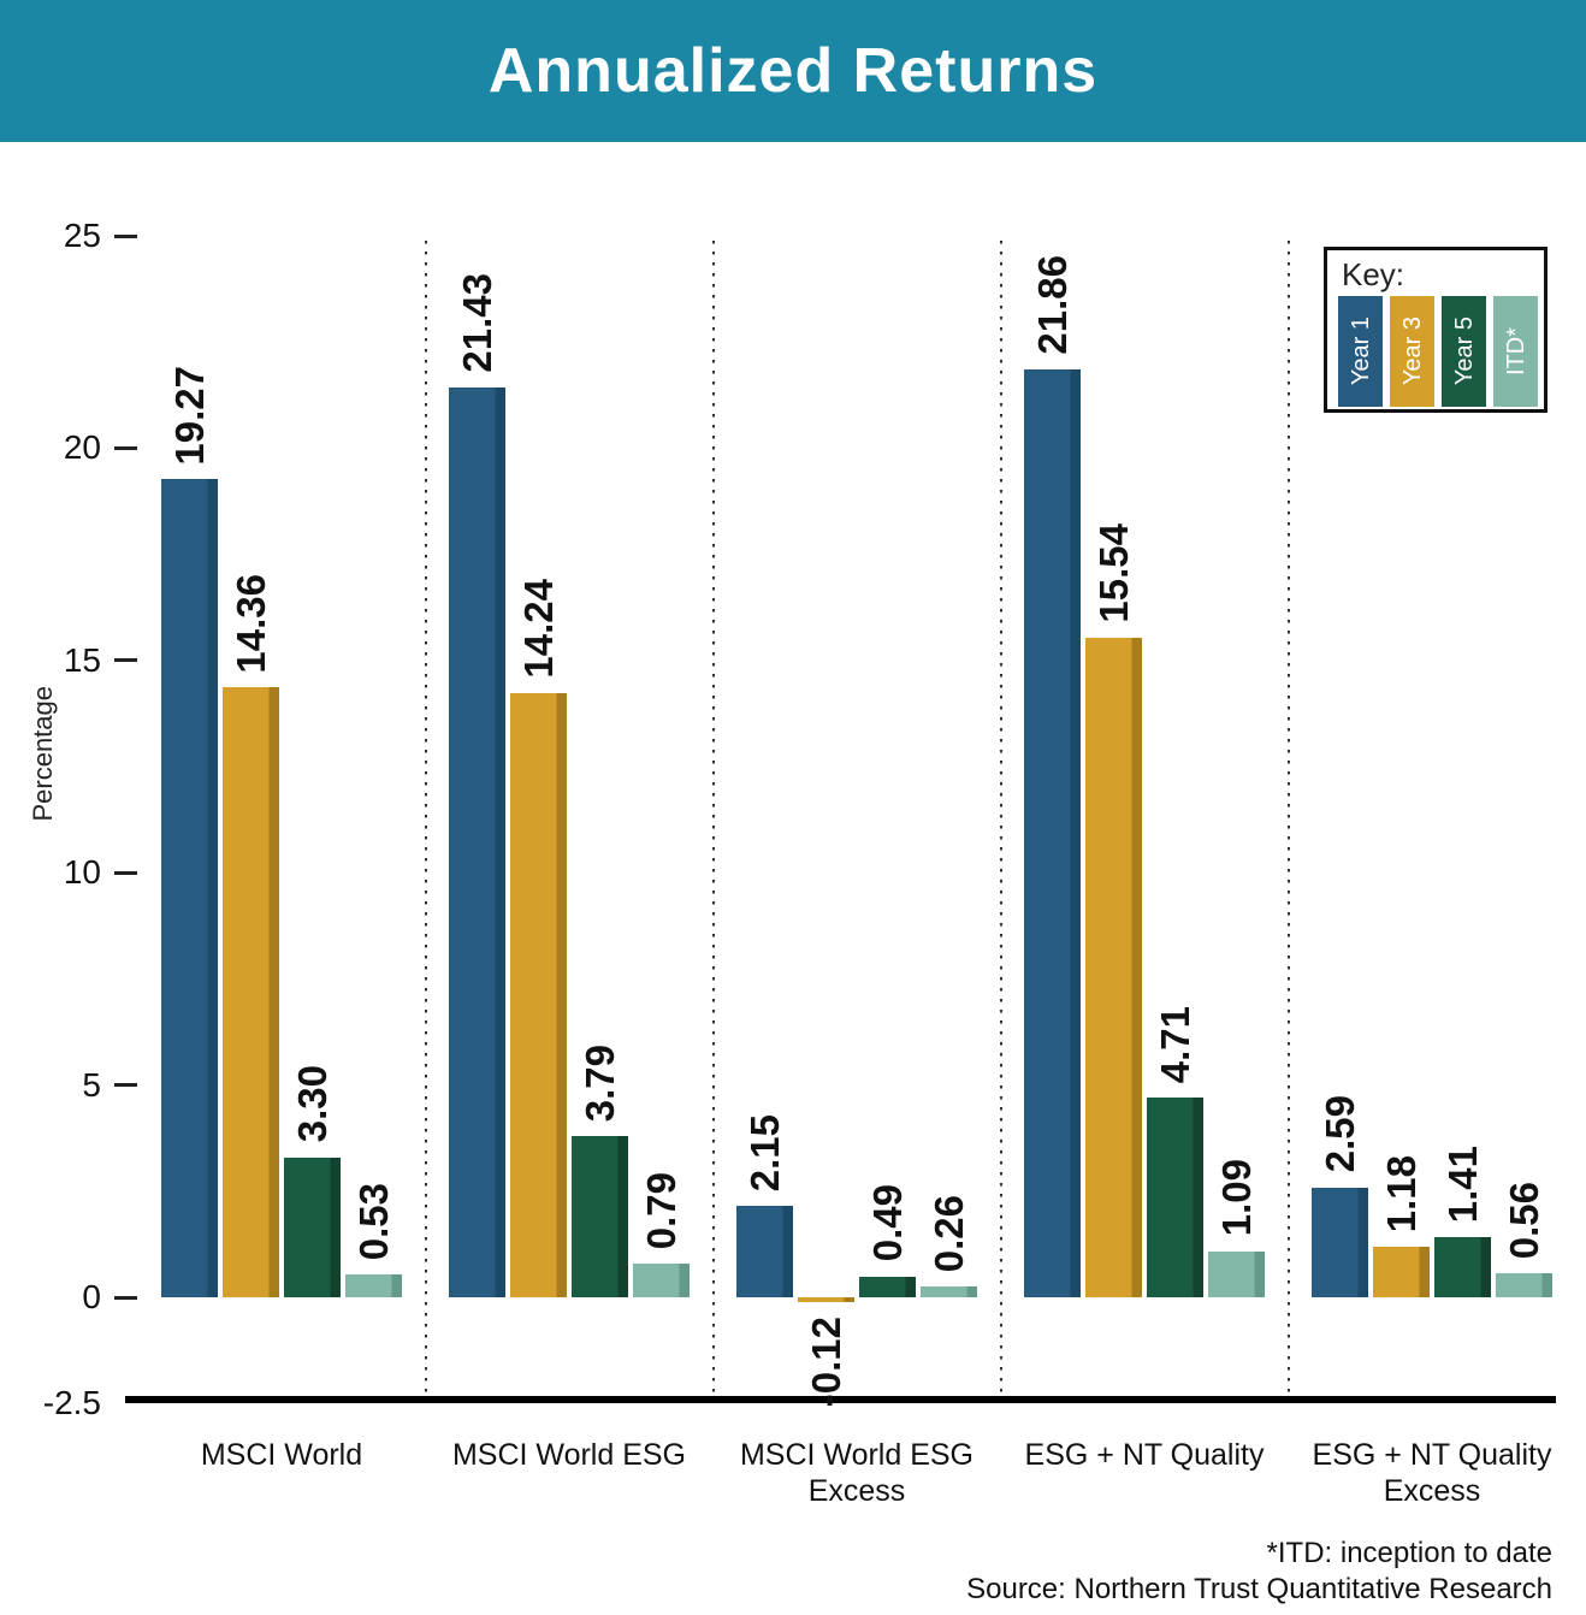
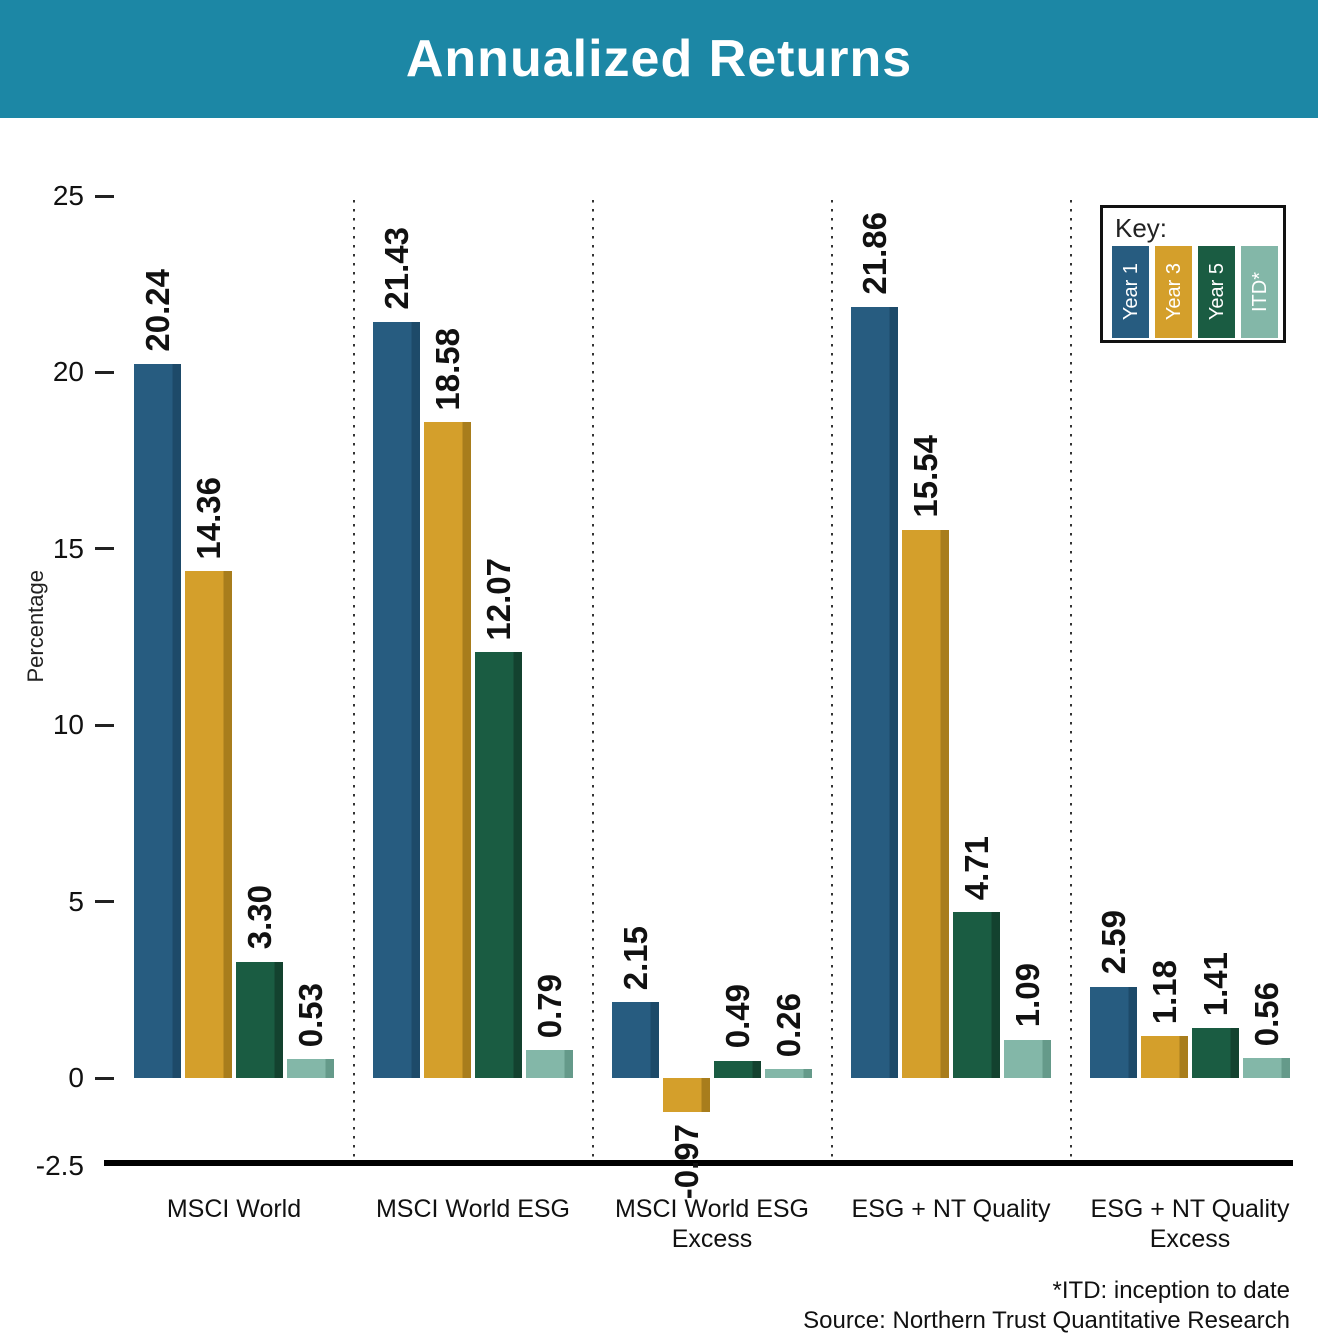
Year 1/MSCI World: 19.27 -> 20.24
Year 3/MSCI World ESG: 14.24 -> 18.58
Year 5/MSCI World ESG: 3.79 -> 12.07
Year 3/MSCI World ESG Excess: -0.12 -> -0.97
